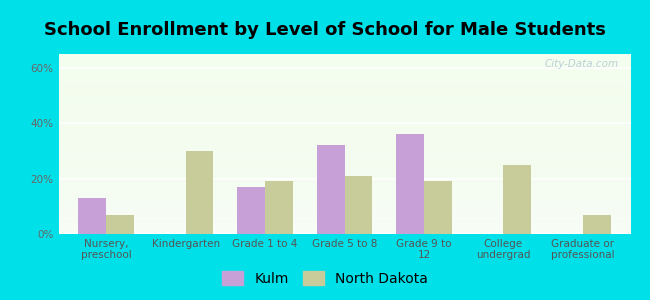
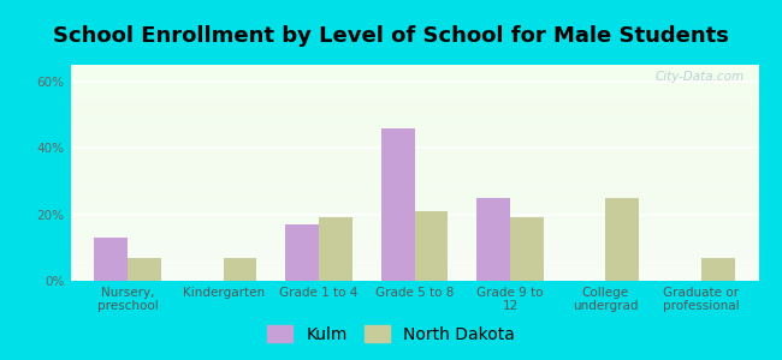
North Dakota/Kindergarten: 30% -> 7%
Kulm/Grade 5 to 8: 32% -> 46%
Kulm/Grade 9 to 12: 36% -> 25%
